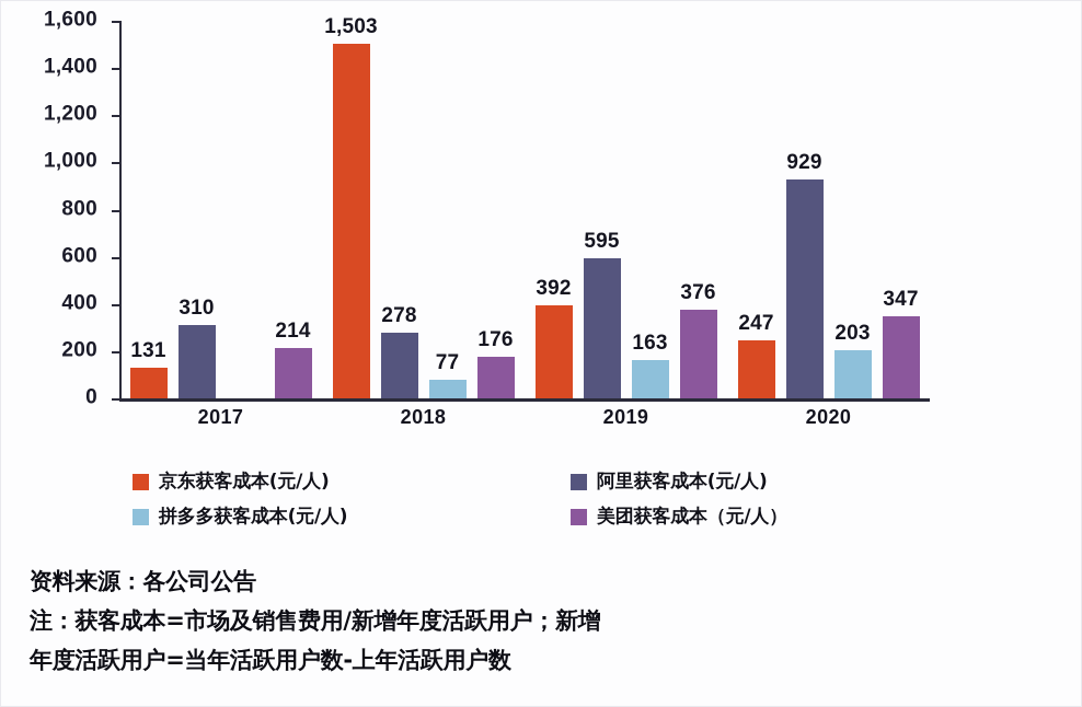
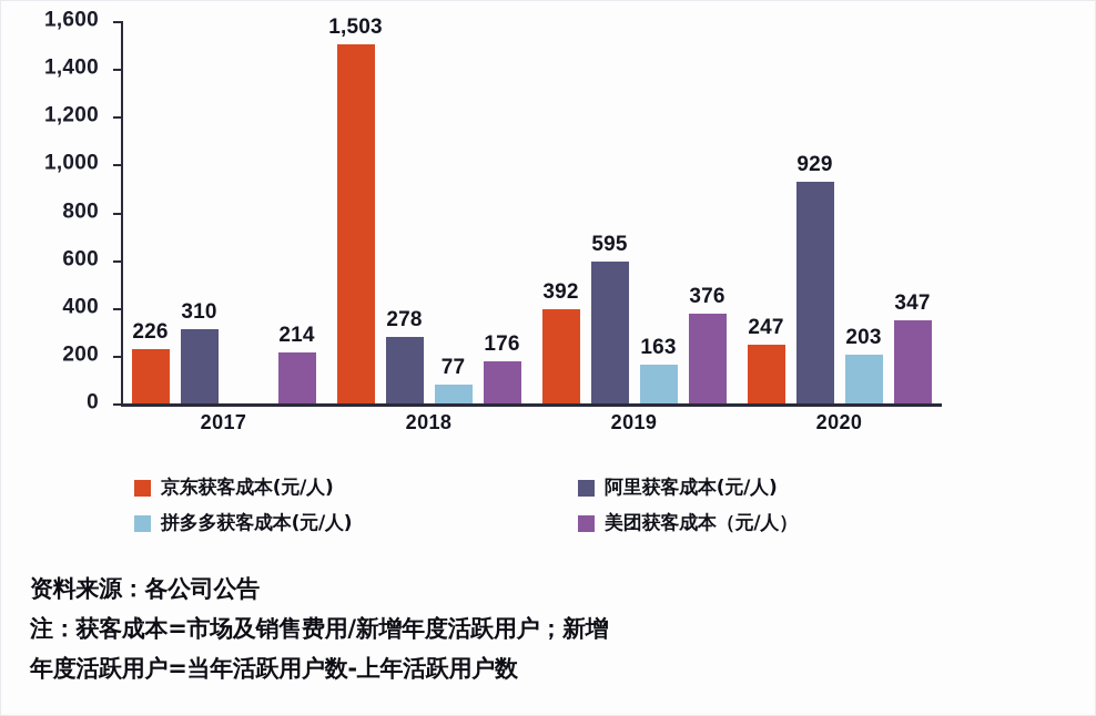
京东获客成本(元/人)/2017: 131 -> 226
